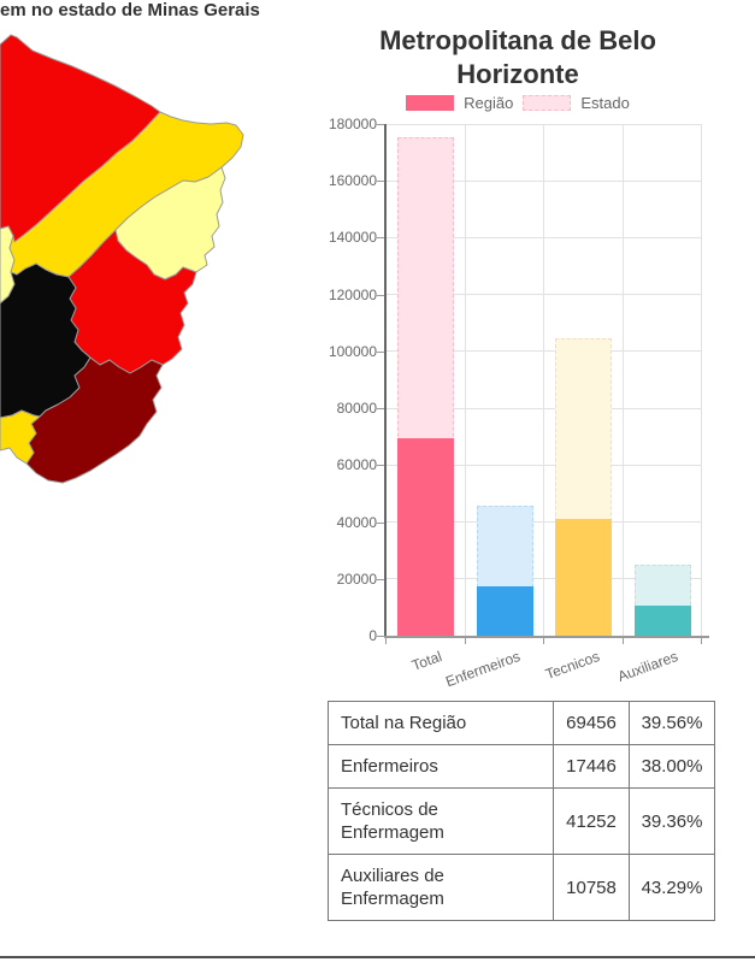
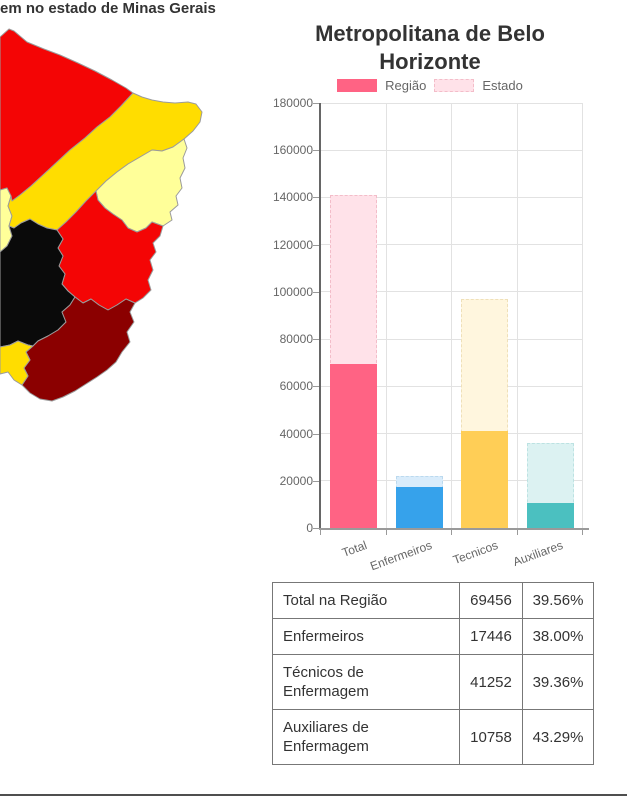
Estado/Total: 176000 -> 141000
Estado/Enfermeiros: 46000 -> 22000
Estado/Tecnicos: 105000 -> 97000
Estado/Auxiliares: 25000 -> 36000
